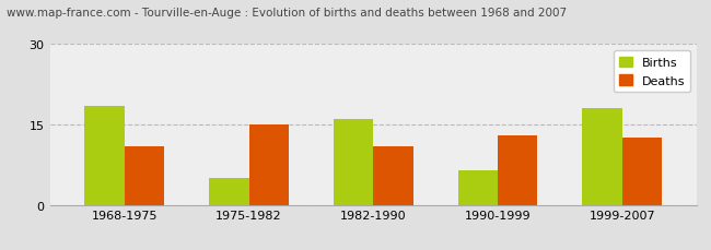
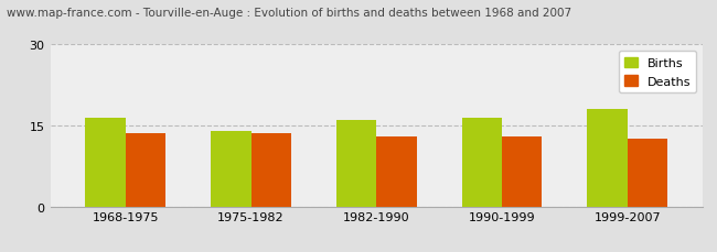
Births/1968-1975: 18.5 -> 16.5
Deaths/1968-1975: 11.0 -> 13.5
Births/1975-1982: 5.0 -> 14.0
Deaths/1975-1982: 15.0 -> 13.5
Deaths/1982-1990: 11.0 -> 13.0
Births/1990-1999: 6.5 -> 16.5
